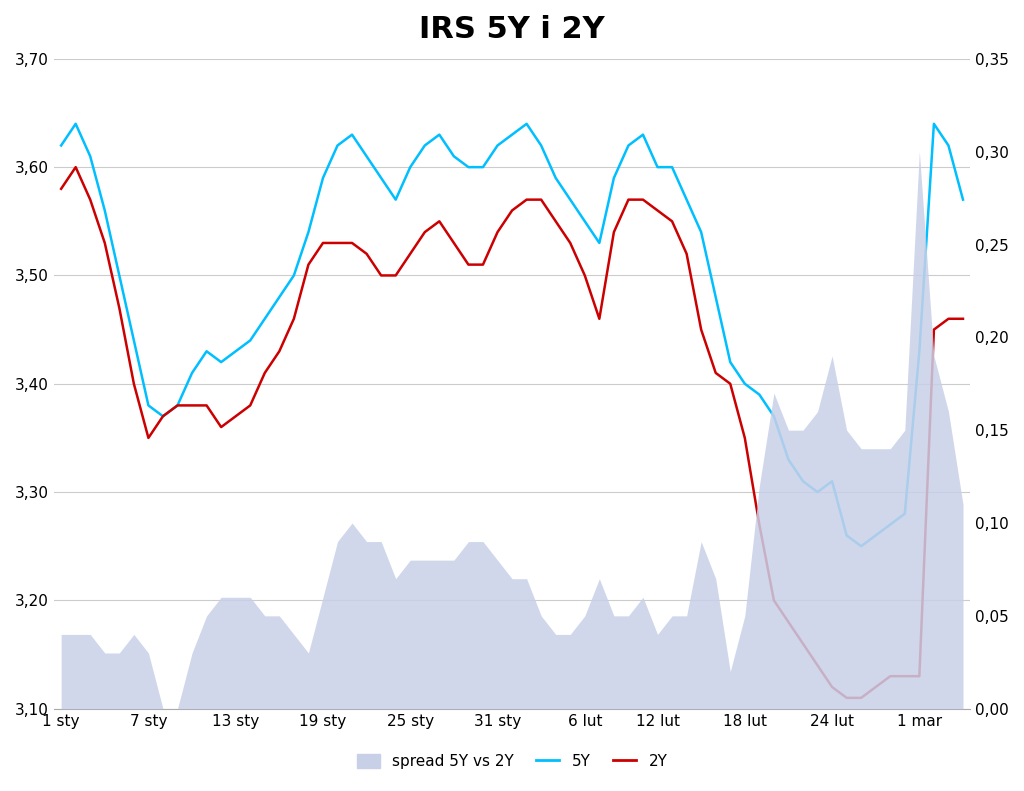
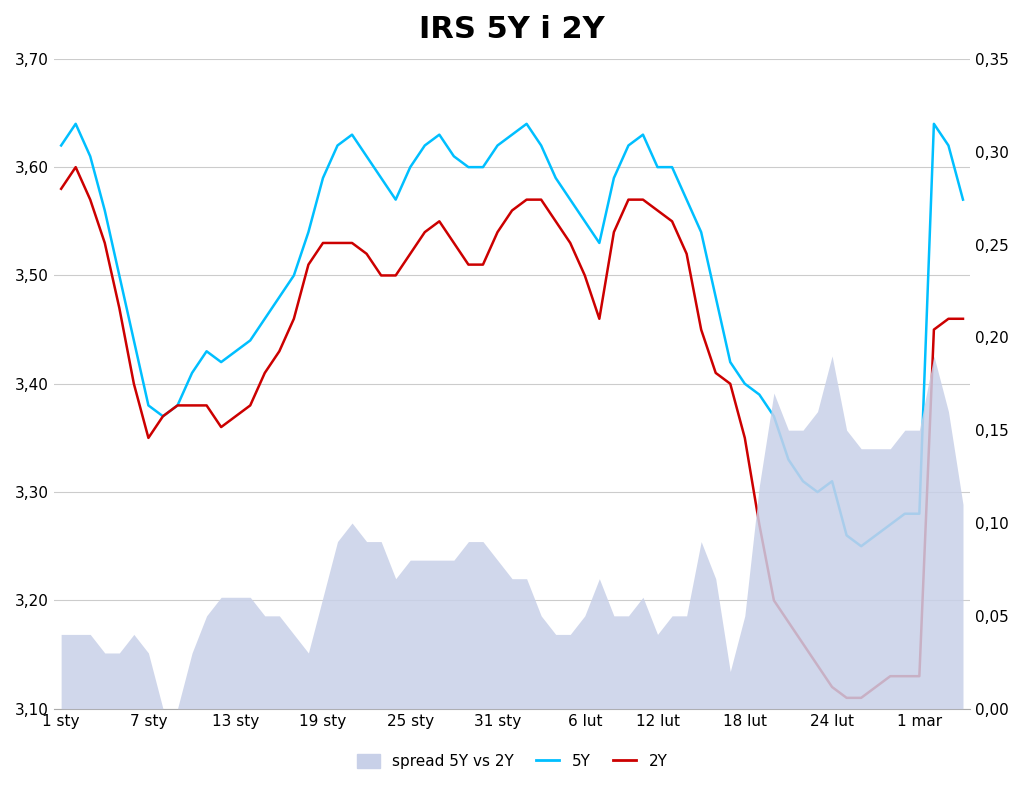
5Y/1 mar: 3,43 -> 3,28
